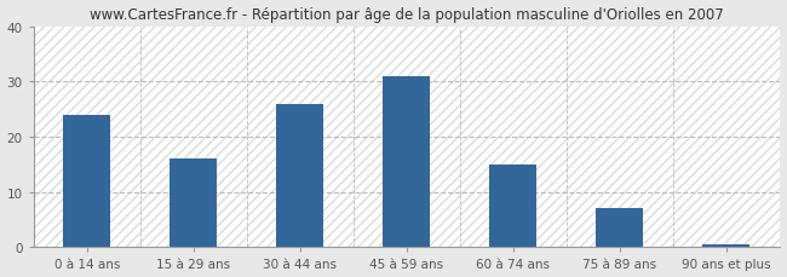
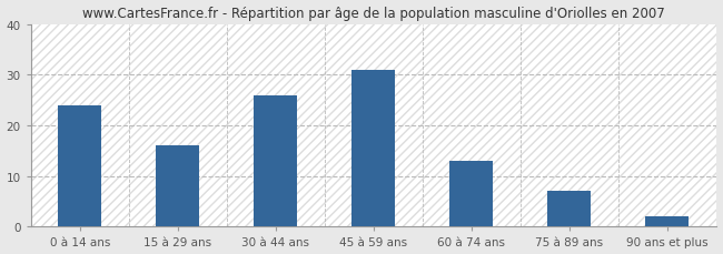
60 à 74 ans: 15.0 -> 13.0
90 ans et plus: 0.5 -> 2.0
